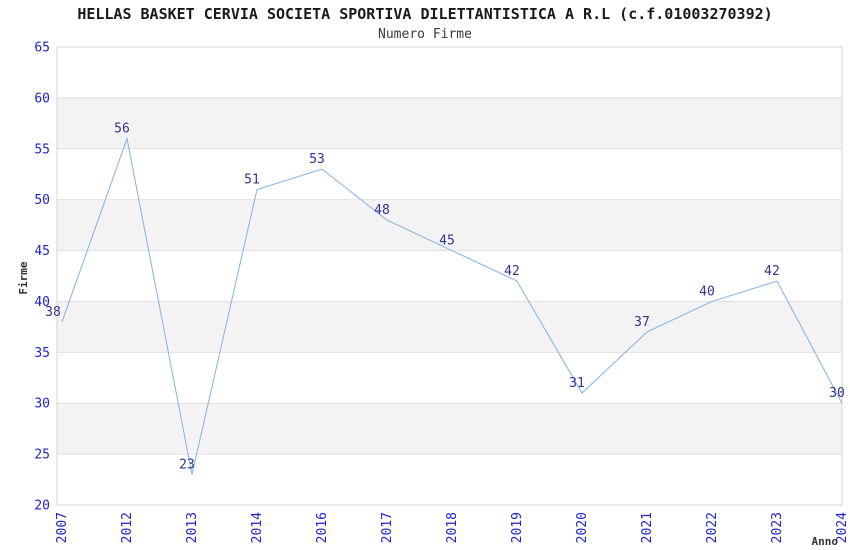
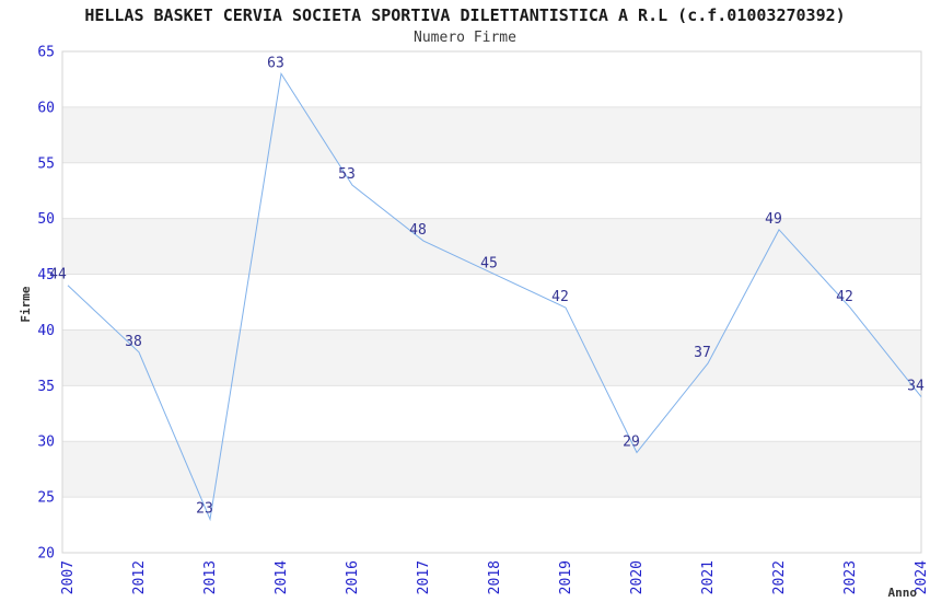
2007: 38 -> 44
2012: 56 -> 38
2014: 51 -> 63
2020: 31 -> 29
2022: 40 -> 49
2024: 30 -> 34
